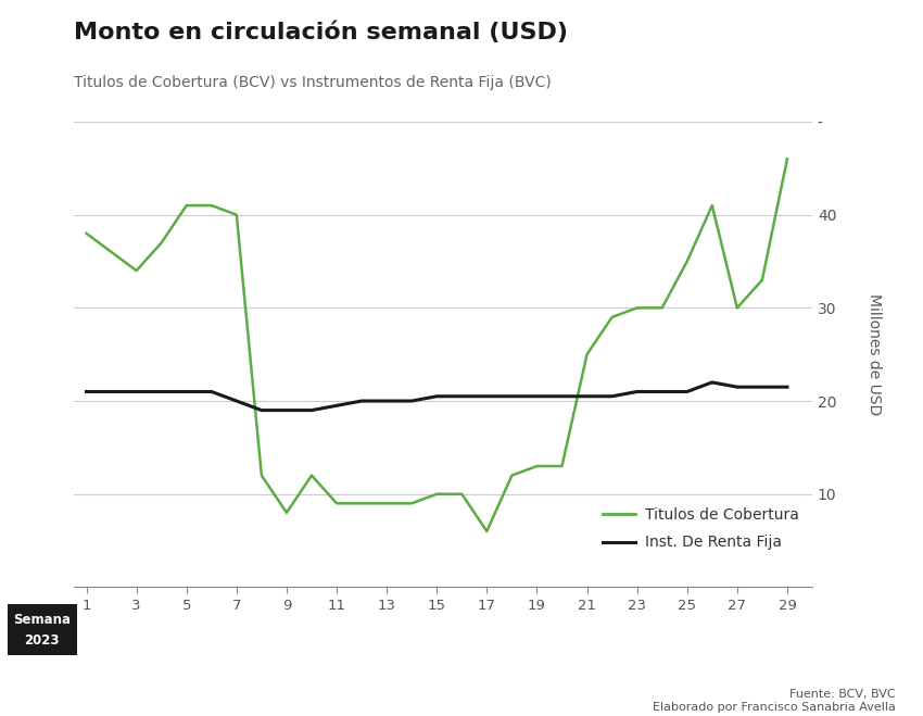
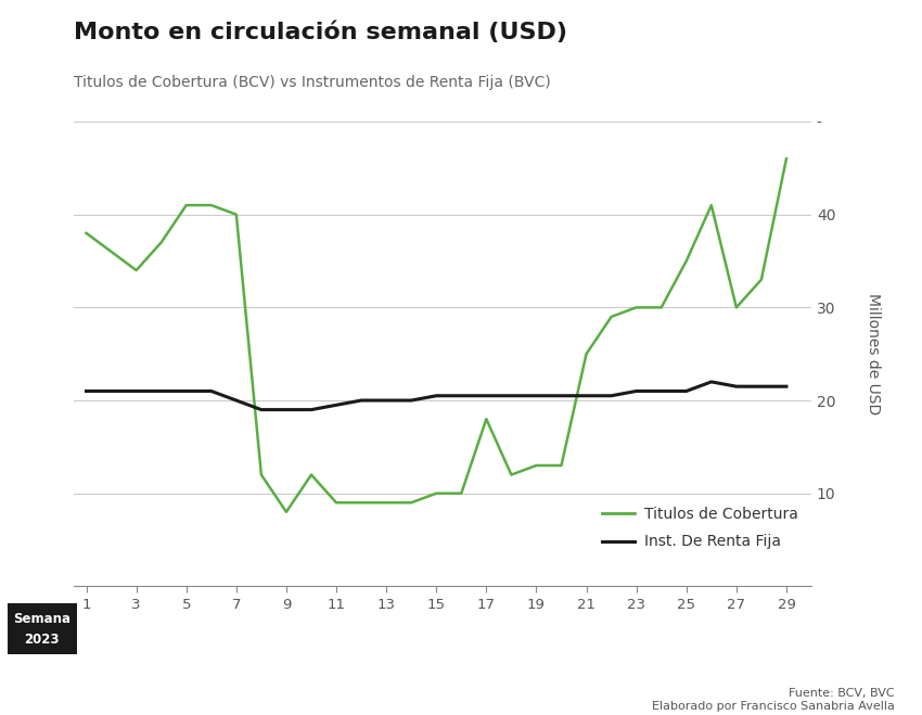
Titulos de Cobertura/17: 6 -> 18
